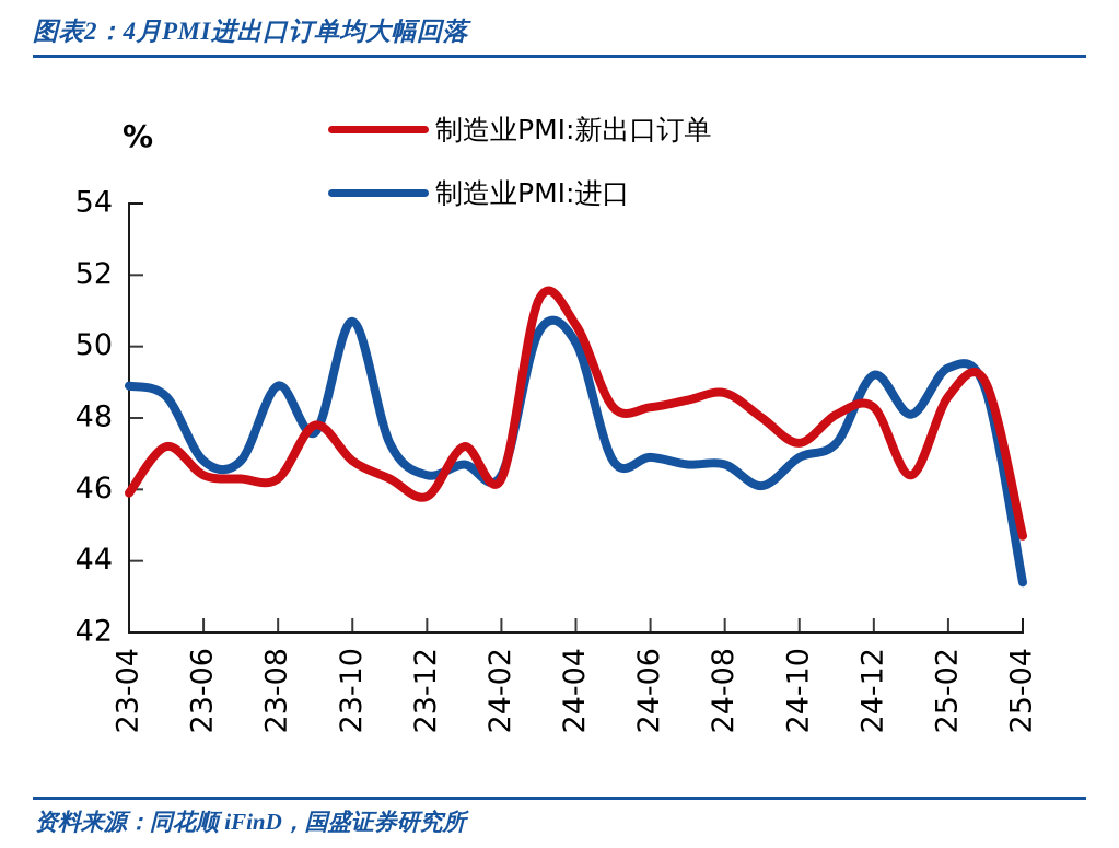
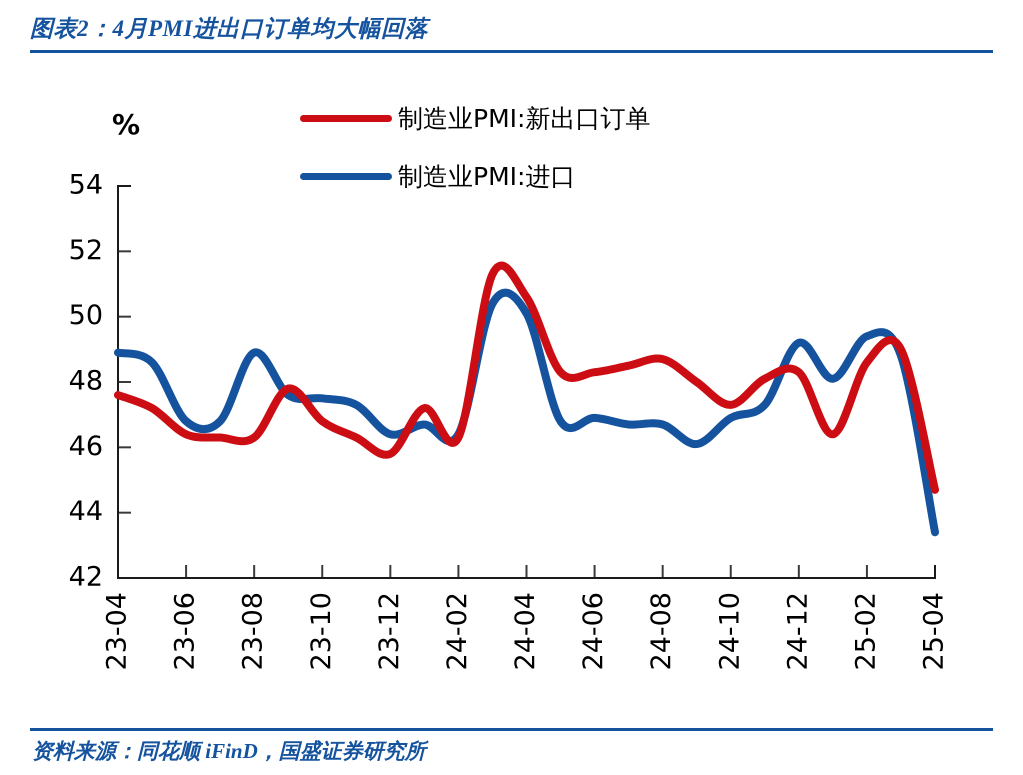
制造业PMI:新出口订单/23-04: 45.9 -> 47.6
制造业PMI:进口/23-10: 50.7 -> 47.5
